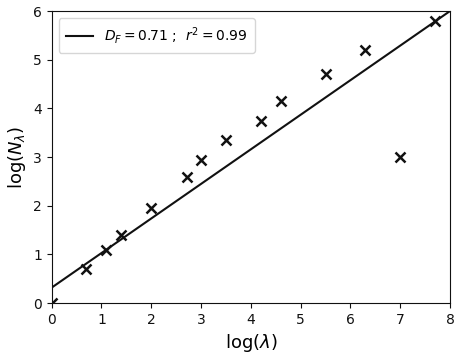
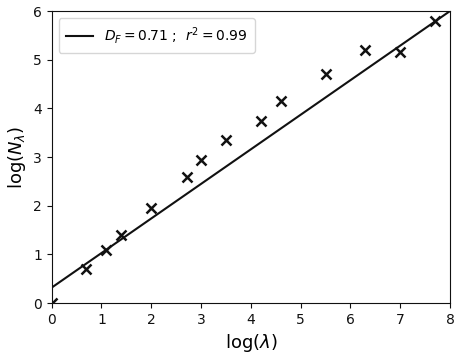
7: 3.00 -> 5.15
